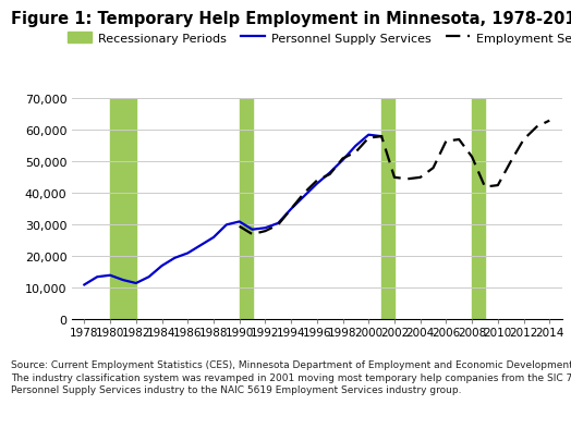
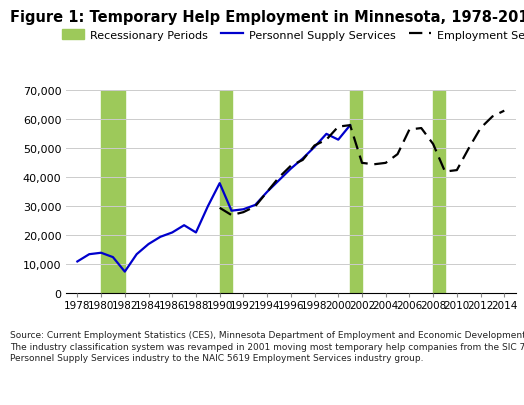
Personnel Supply Services/1982: 11,500 -> 7,500
Personnel Supply Services/1988: 26,000 -> 21,000
Personnel Supply Services/1990: 31,000 -> 38,000
Personnel Supply Services/2000: 58,500 -> 53,000
